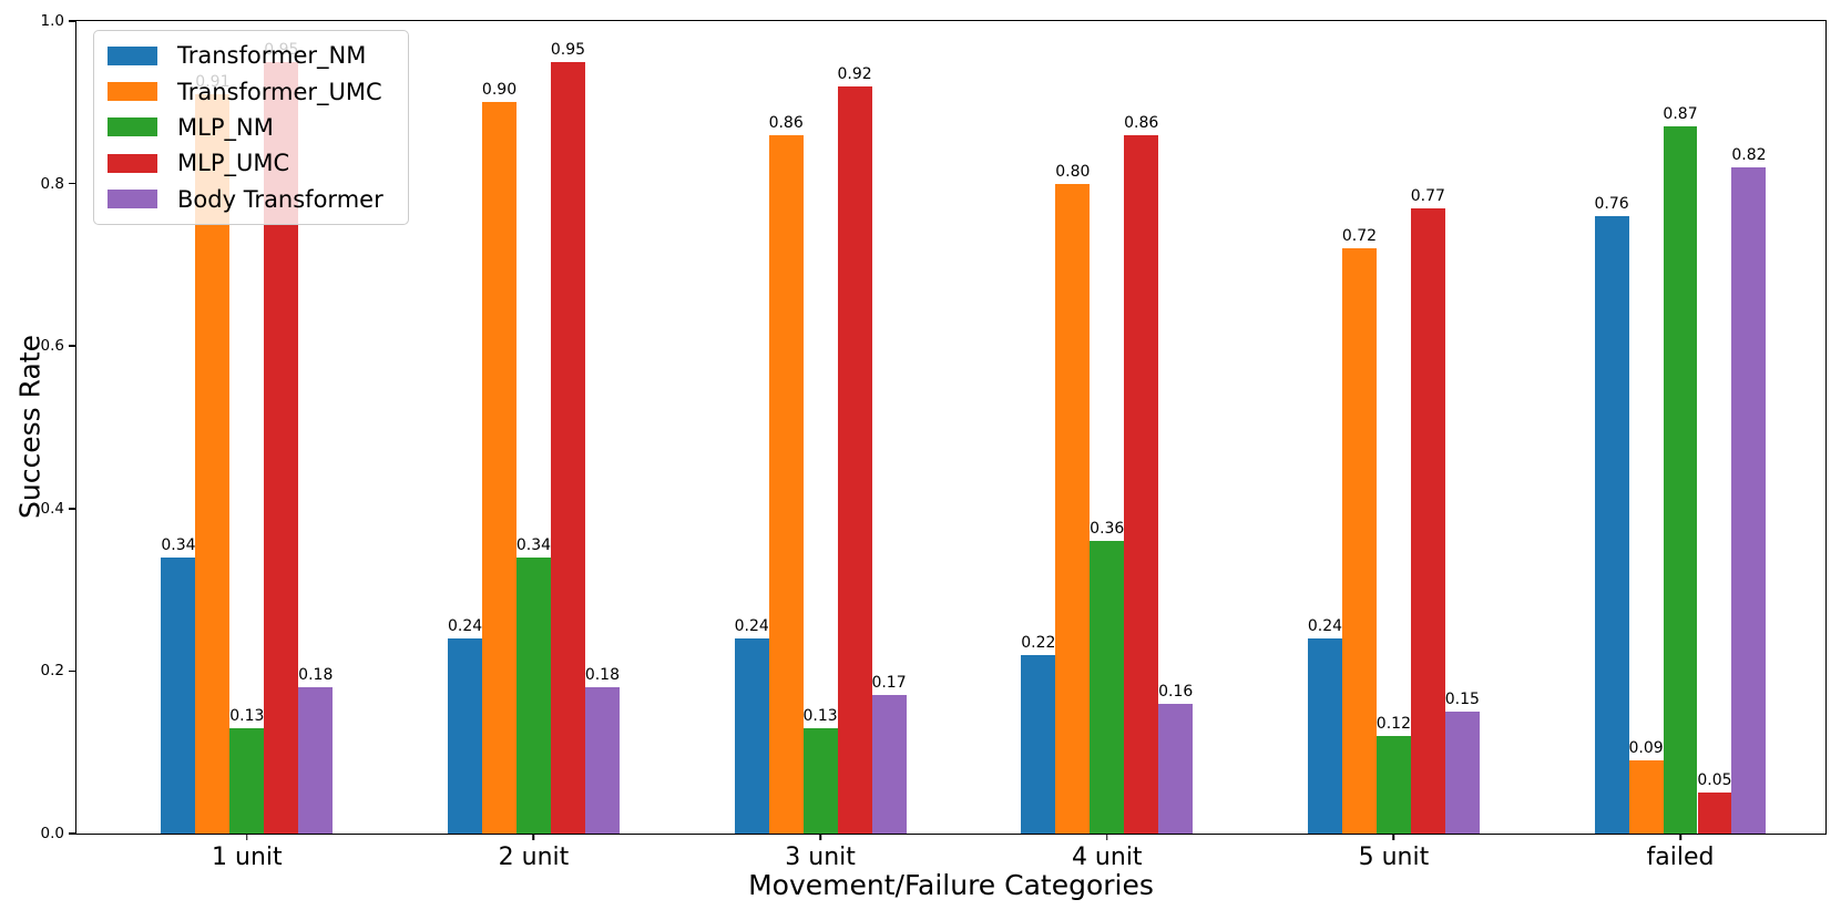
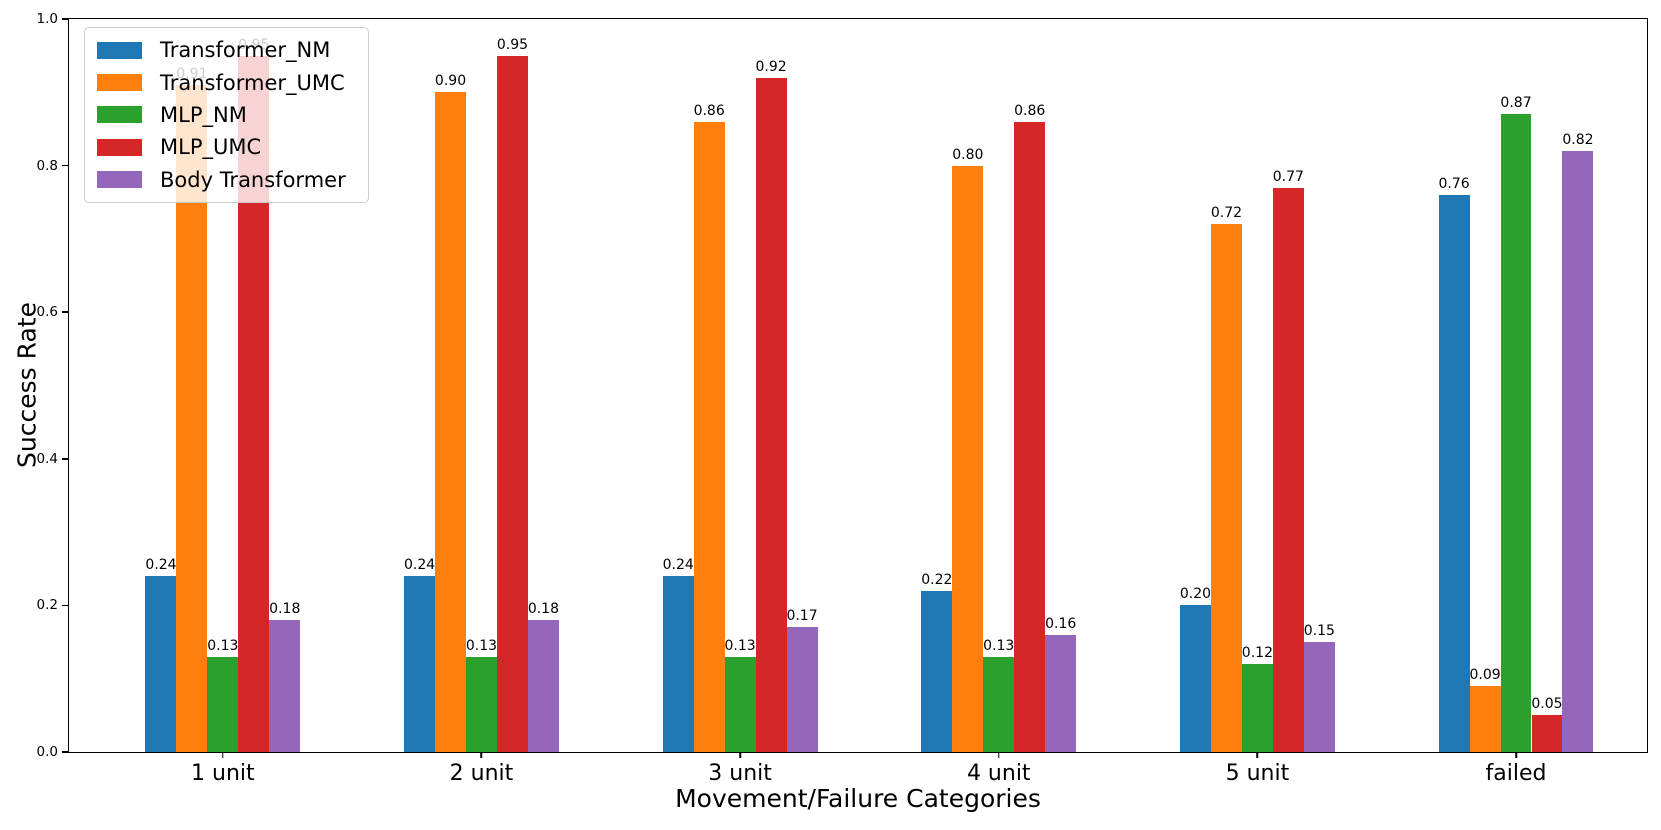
Transformer_NM/1 unit: 0.34 -> 0.24
MLP_NM/2 unit: 0.34 -> 0.13
MLP_NM/4 unit: 0.36 -> 0.13
Transformer_NM/5 unit: 0.24 -> 0.20
